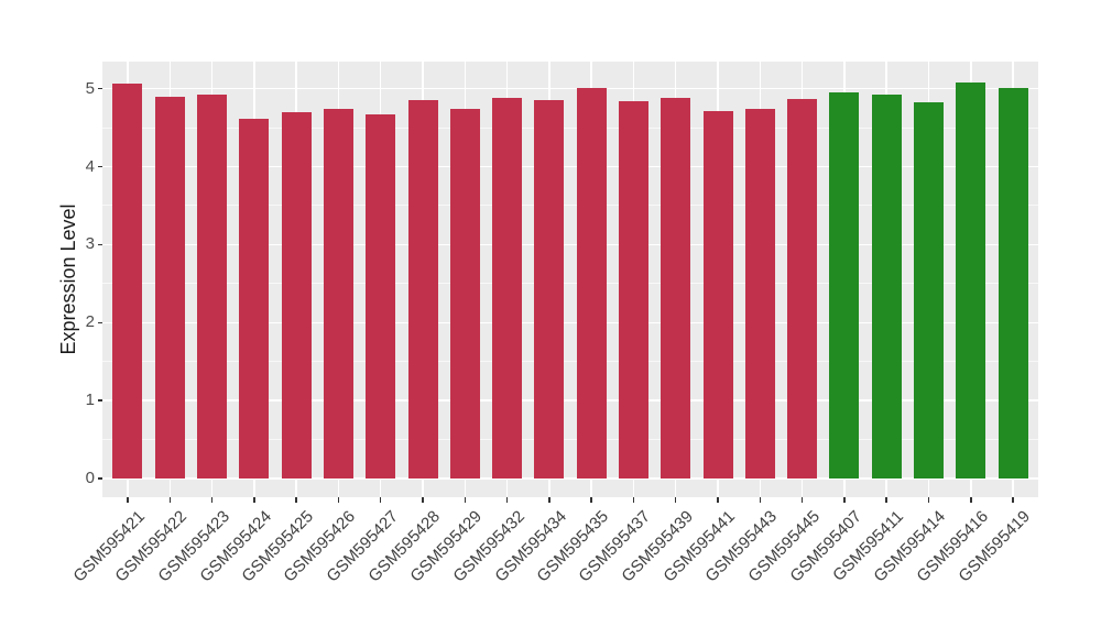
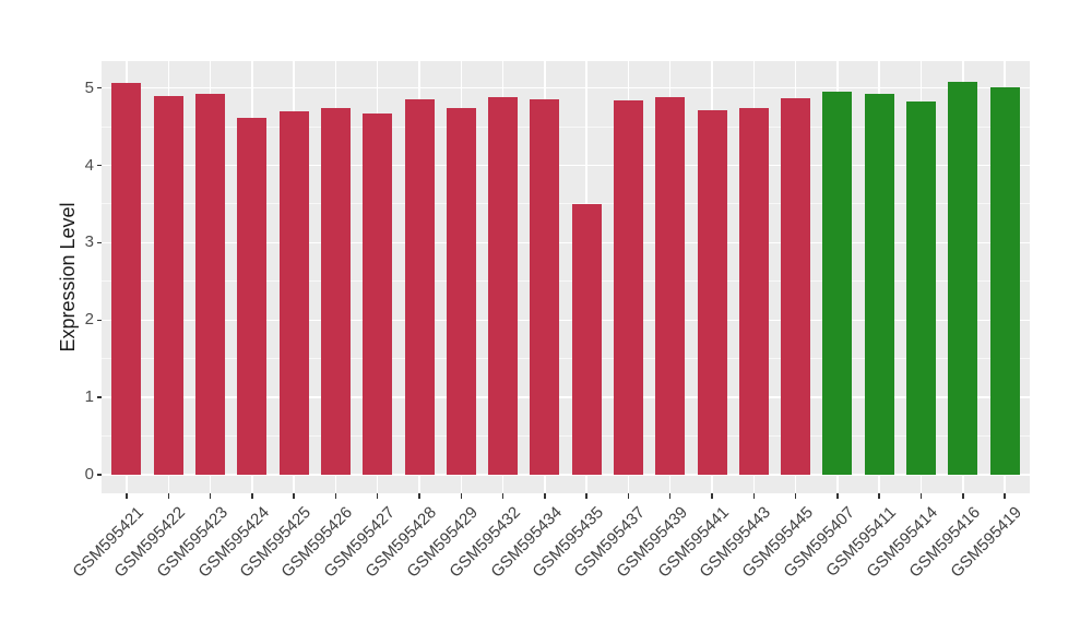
GSM595435: 5.0 -> 3.5
